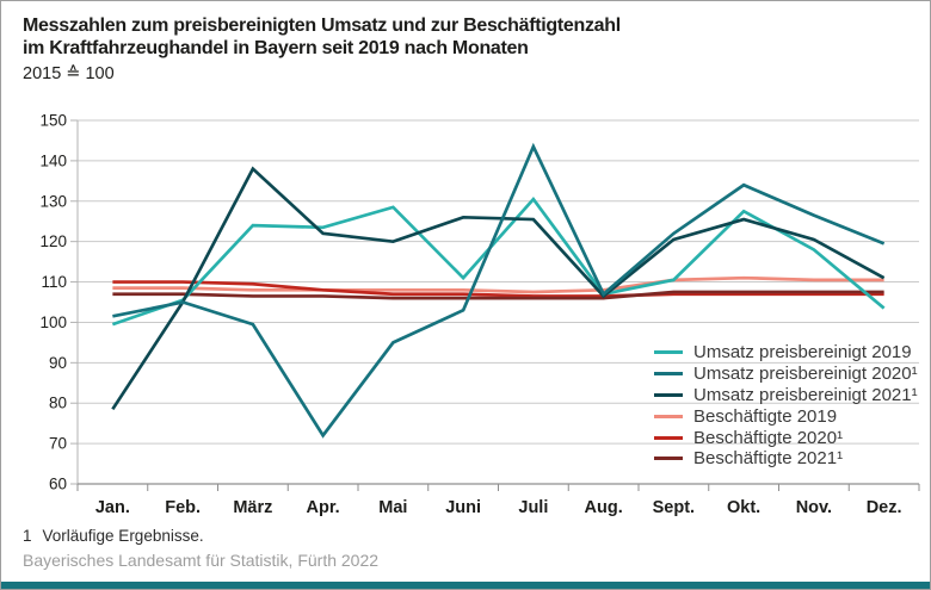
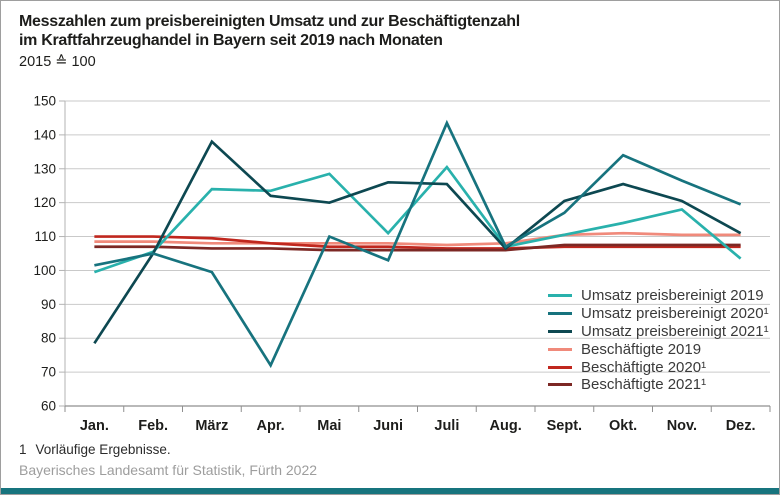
Umsatz preisbereinigt 2020¹/Mai: 95 -> 110
Umsatz preisbereinigt 2020¹/Sept.: 122 -> 117
Umsatz preisbereinigt 2019/Okt.: 128 -> 114
